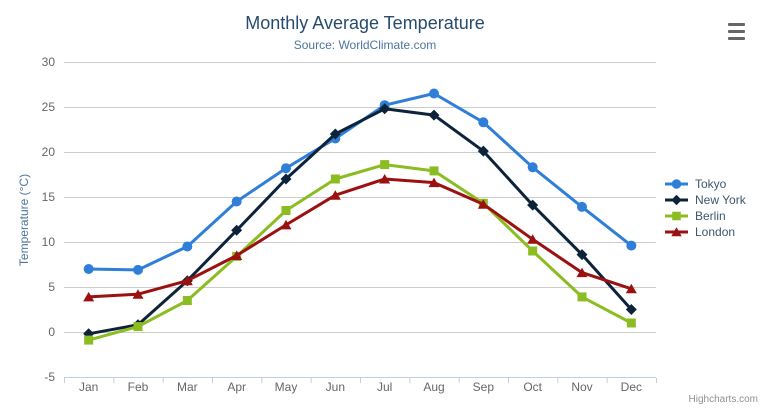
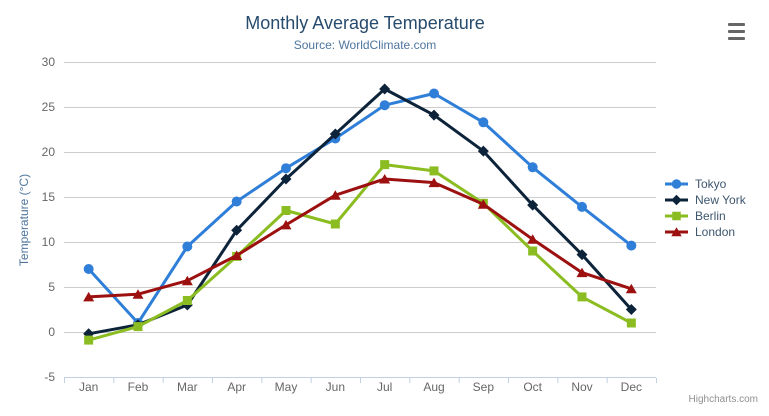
Tokyo/Feb: 7 -> 1
New York/Mar: 6 -> 3
Berlin/Jun: 17 -> 12
New York/Jul: 25 -> 27
